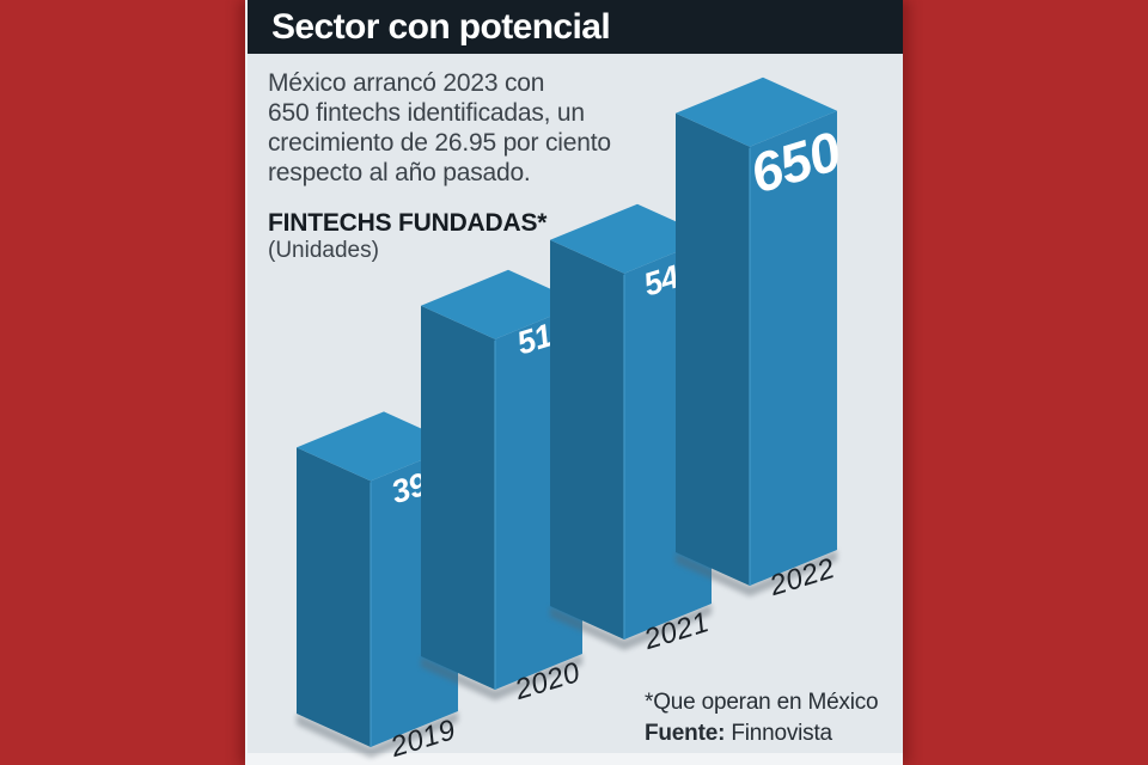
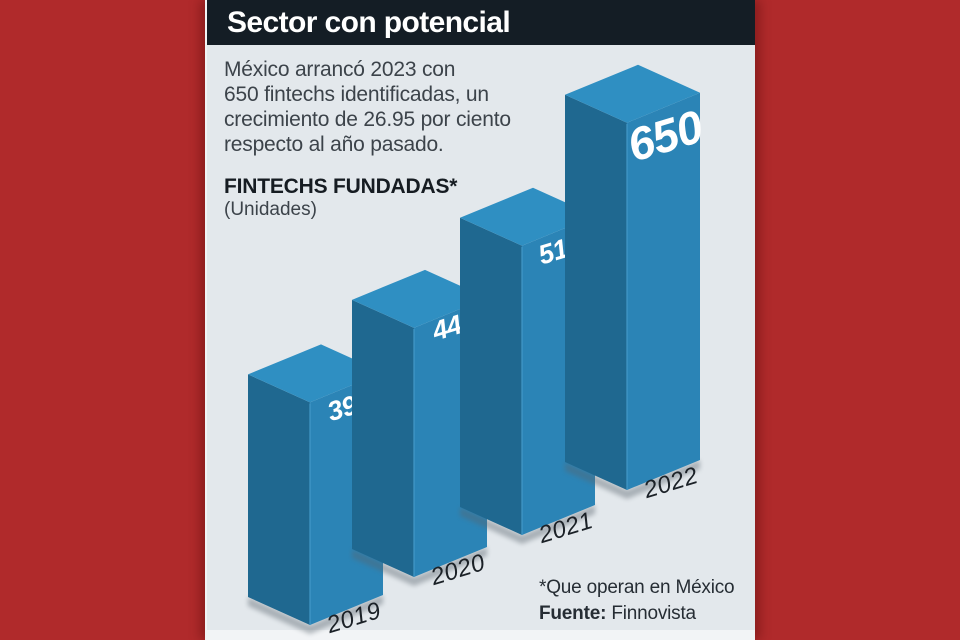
2020: 519 -> 441
2021: 542 -> 512
